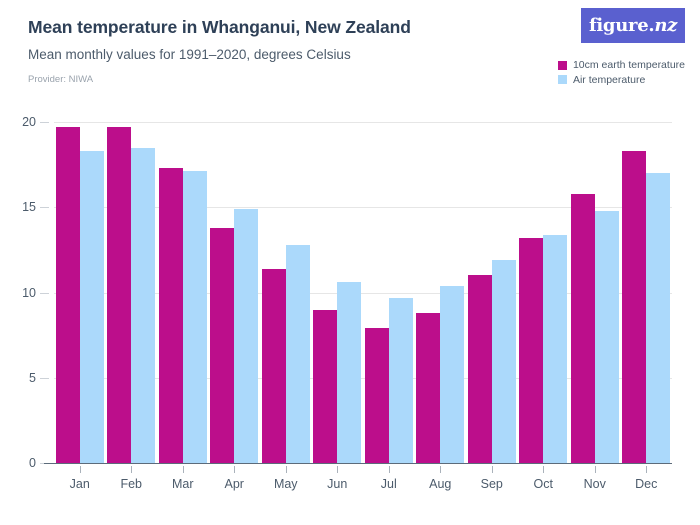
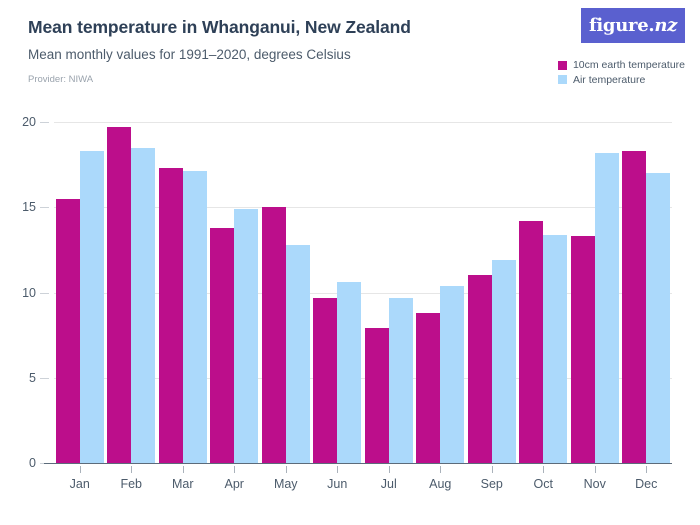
10cm earth temperature/Jan: 19.7 -> 15.5
10cm earth temperature/May: 11.4 -> 15.0
10cm earth temperature/Jun: 9.0 -> 9.7
10cm earth temperature/Oct: 13.2 -> 14.2
10cm earth temperature/Nov: 15.8 -> 13.3
Air temperature/Nov: 14.8 -> 18.2
